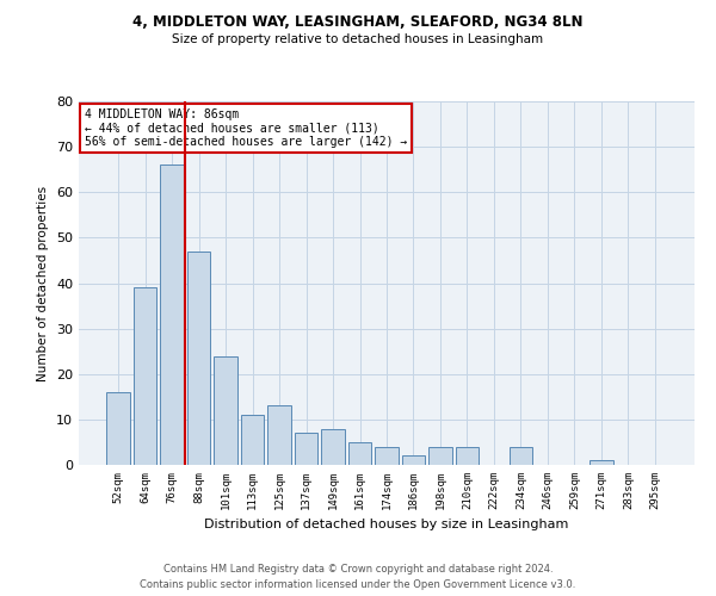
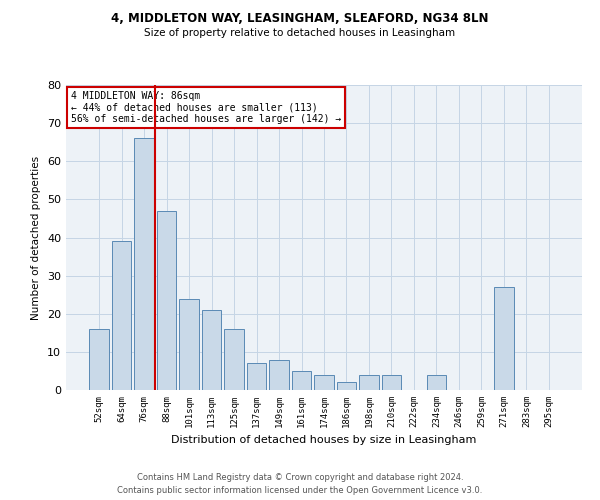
113sqm: 11 -> 21
125sqm: 13 -> 16
271sqm: 1 -> 27
